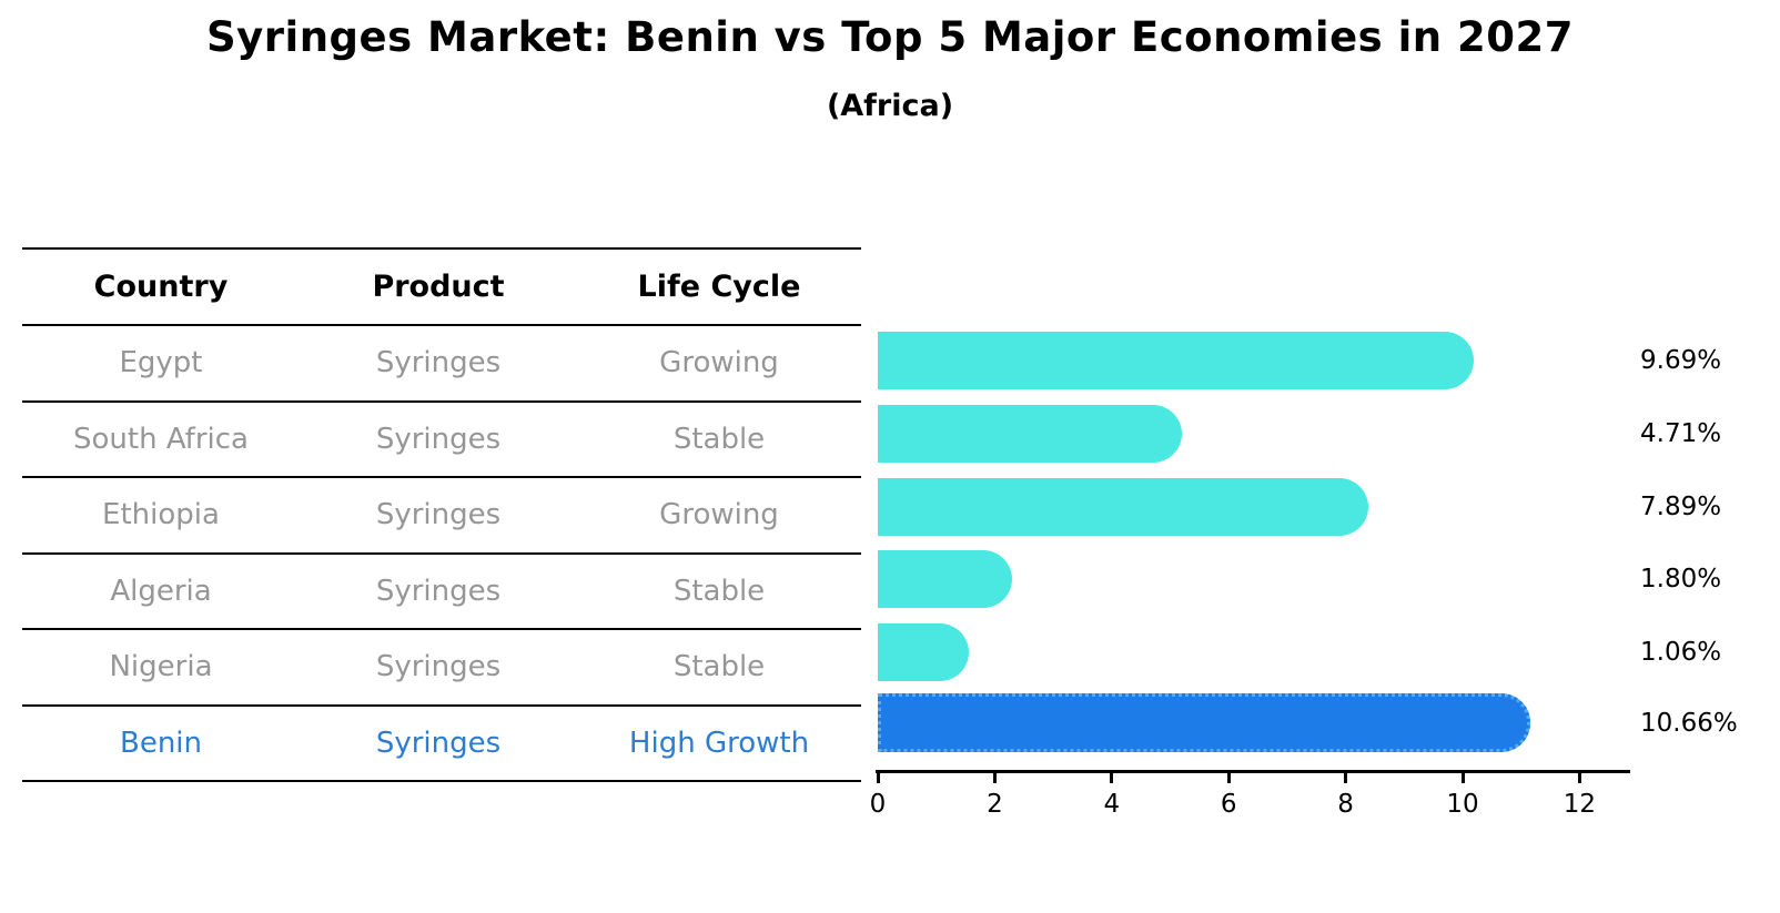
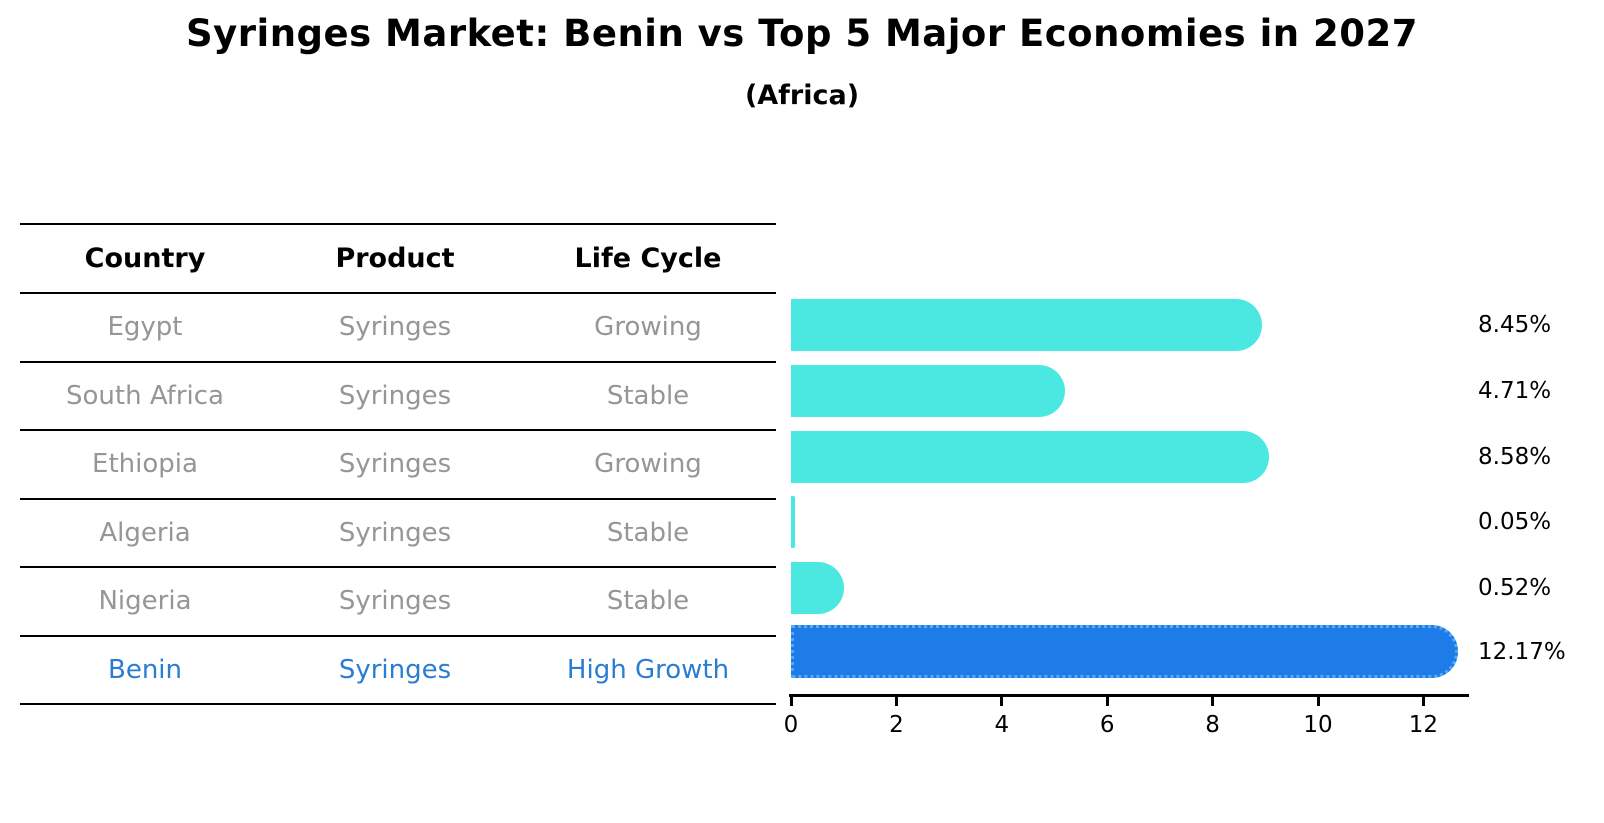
Egypt: 9.69% -> 8.45%
Ethiopia: 7.89% -> 8.58%
Algeria: 1.80% -> 0.05%
Nigeria: 1.06% -> 0.52%
Benin: 10.66% -> 12.17%
